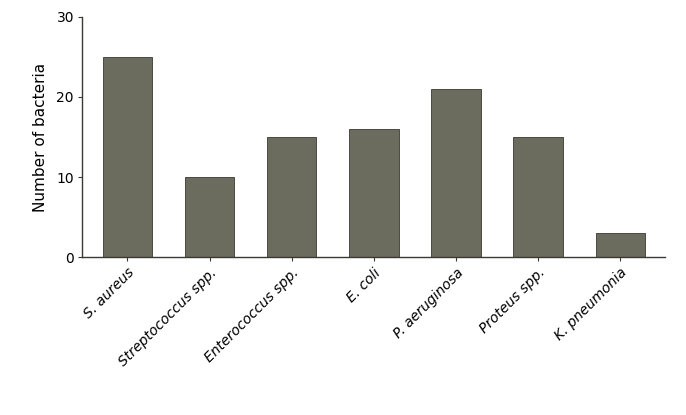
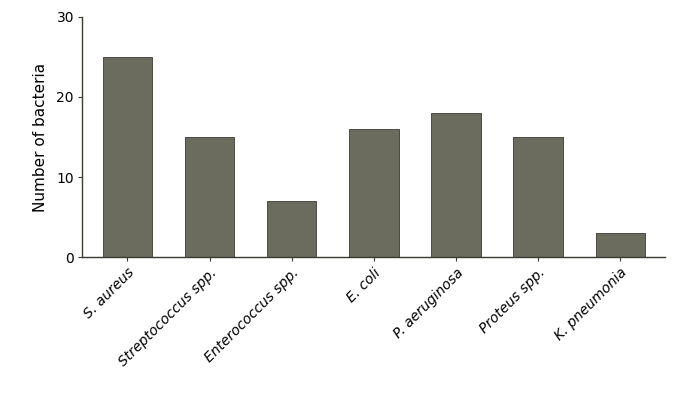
Streptococcus spp.: 10 -> 15
Enterococcus spp.: 15 -> 7
P. aeruginosa: 21 -> 18
